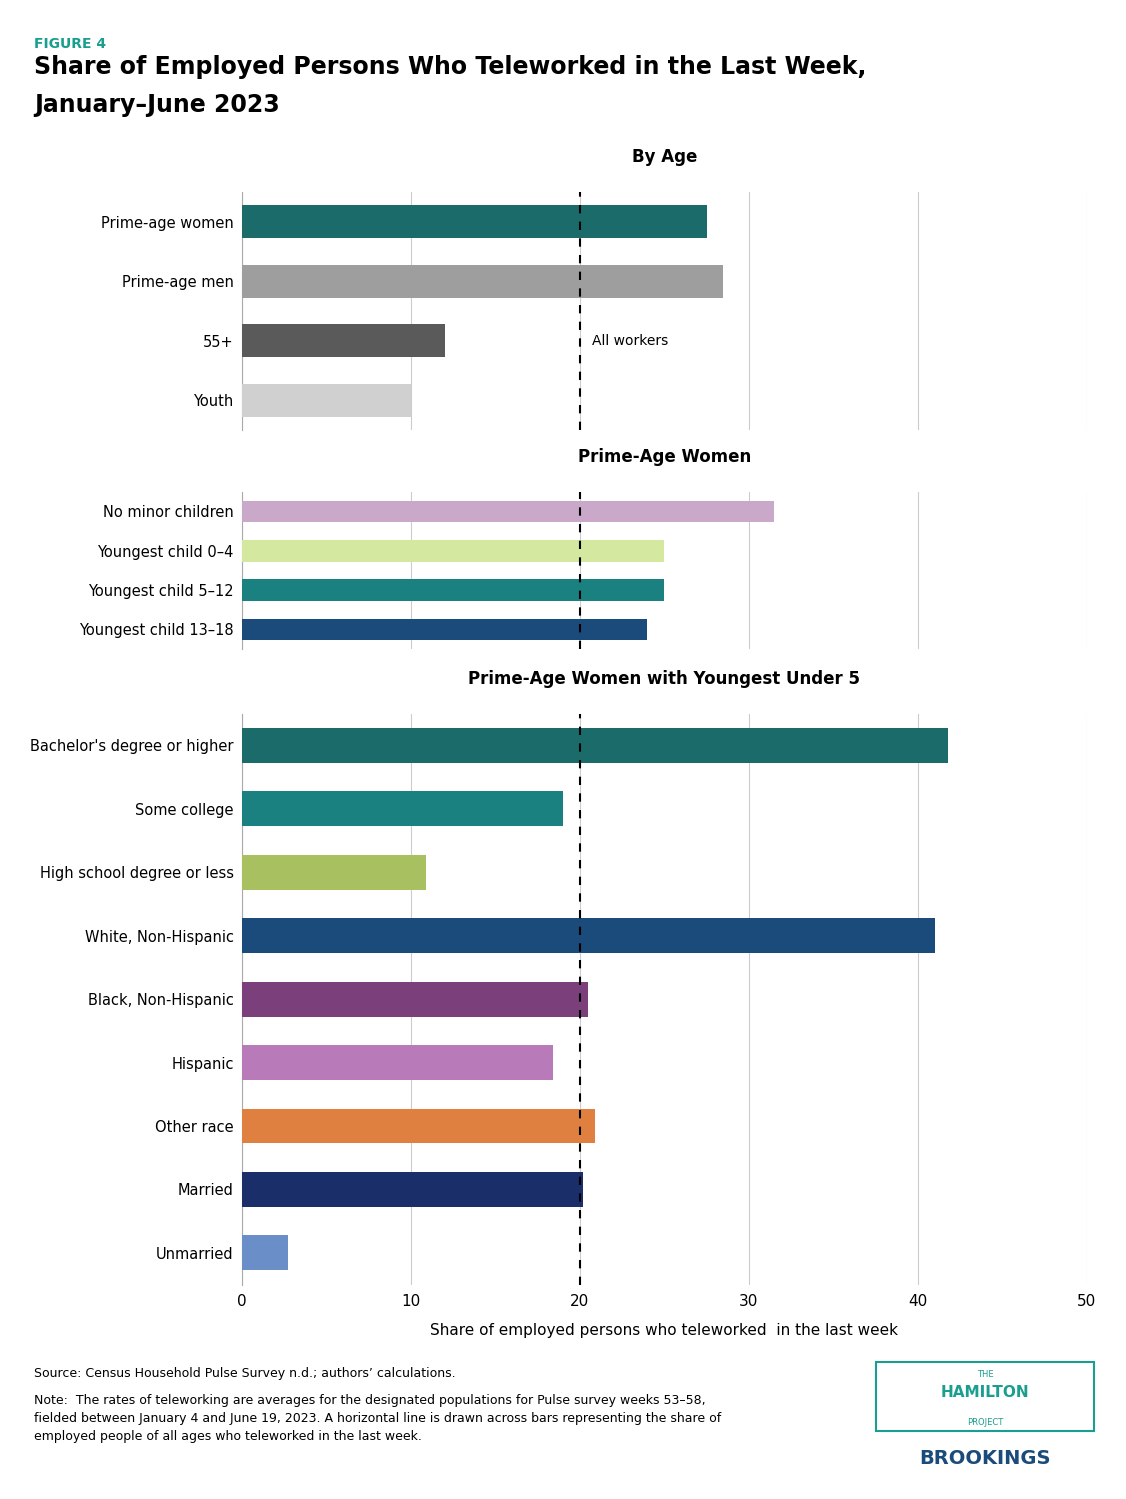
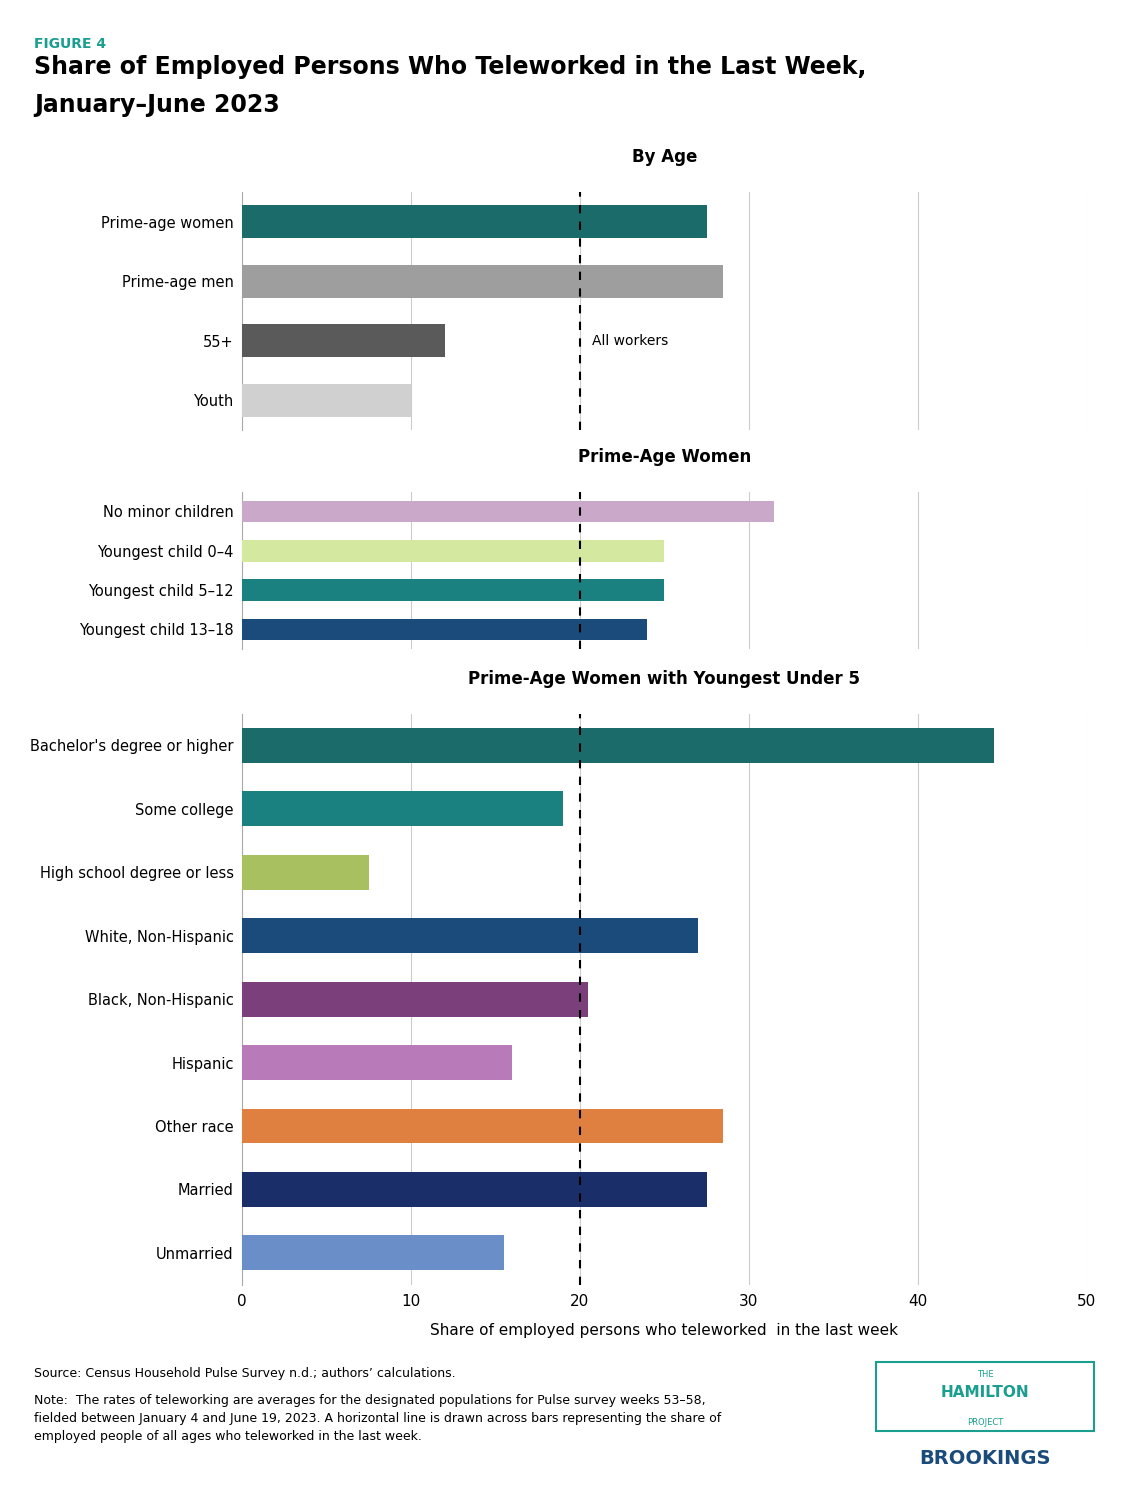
Bachelor's degree or higher: 41.8 -> 44.5
High school degree or less: 10.9 -> 7.5
White, Non-Hispanic: 41.0 -> 27.0
Hispanic: 18.4 -> 16.0
Other race: 20.9 -> 28.5
Married: 20.2 -> 27.5
Unmarried: 2.7 -> 15.5
